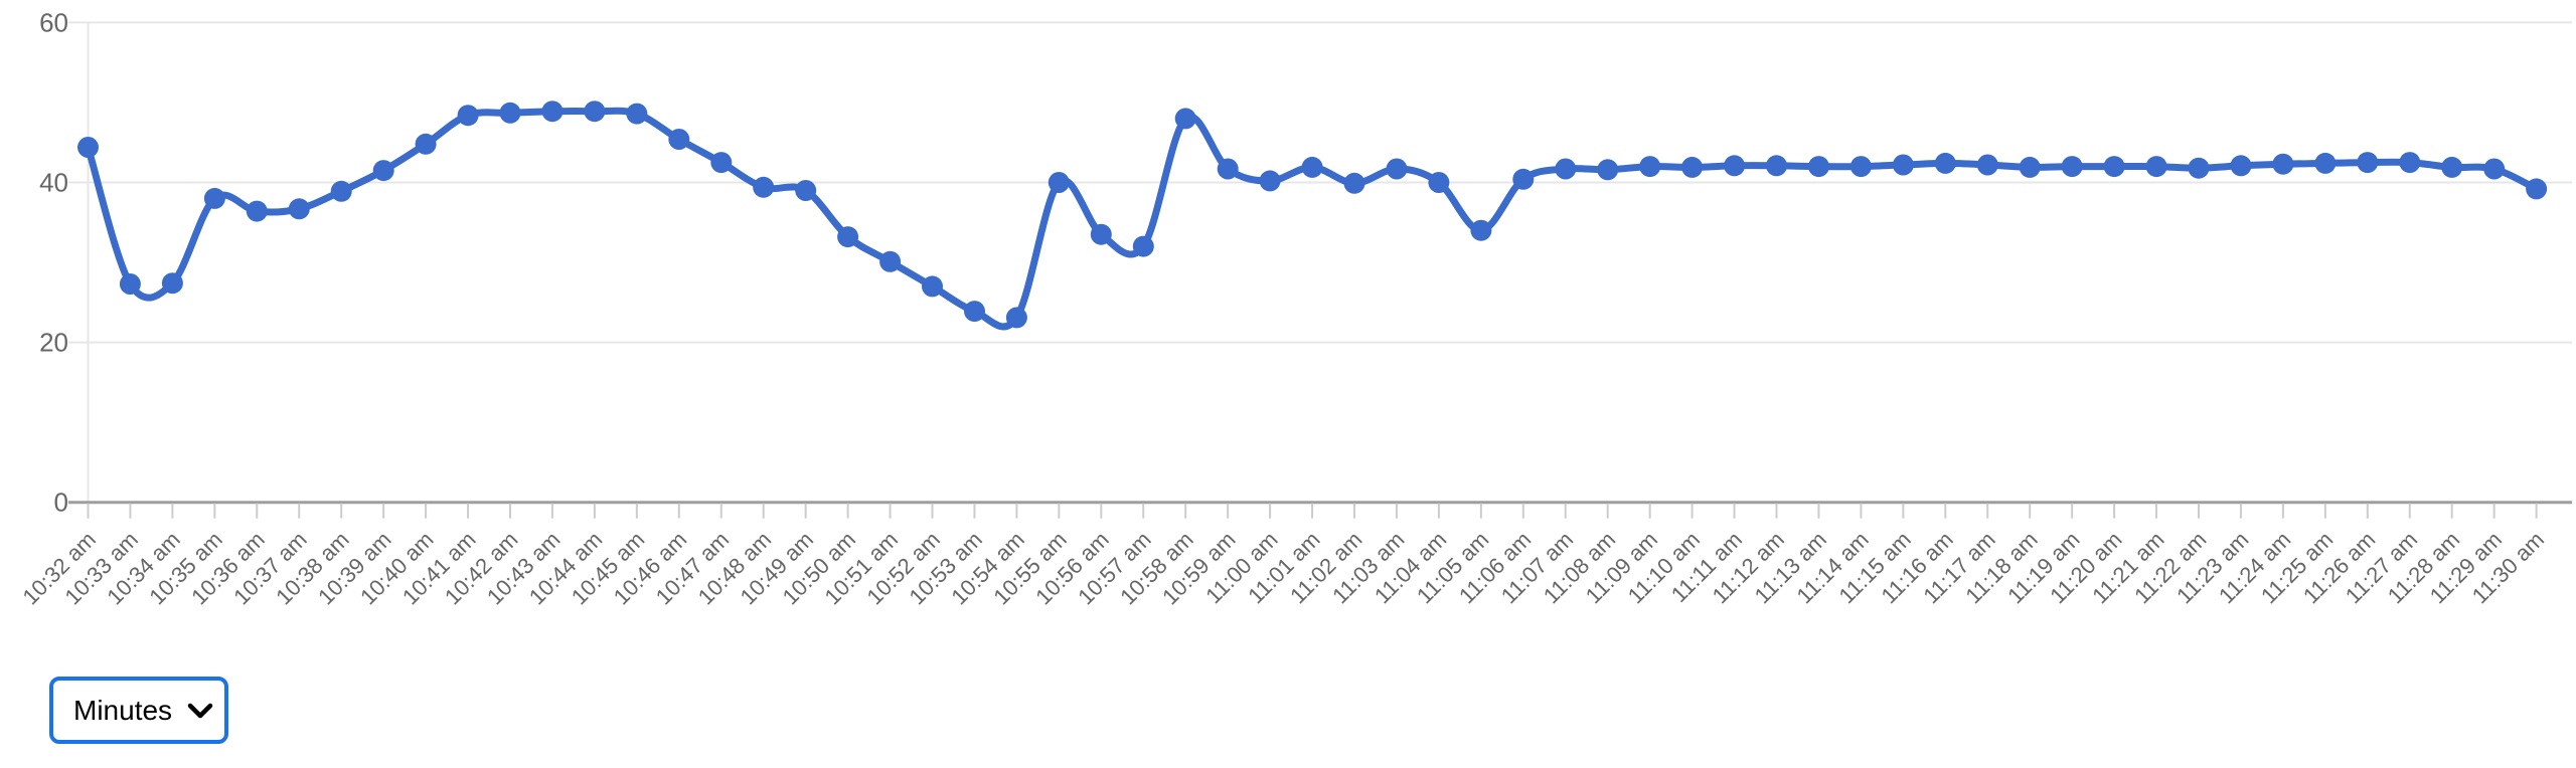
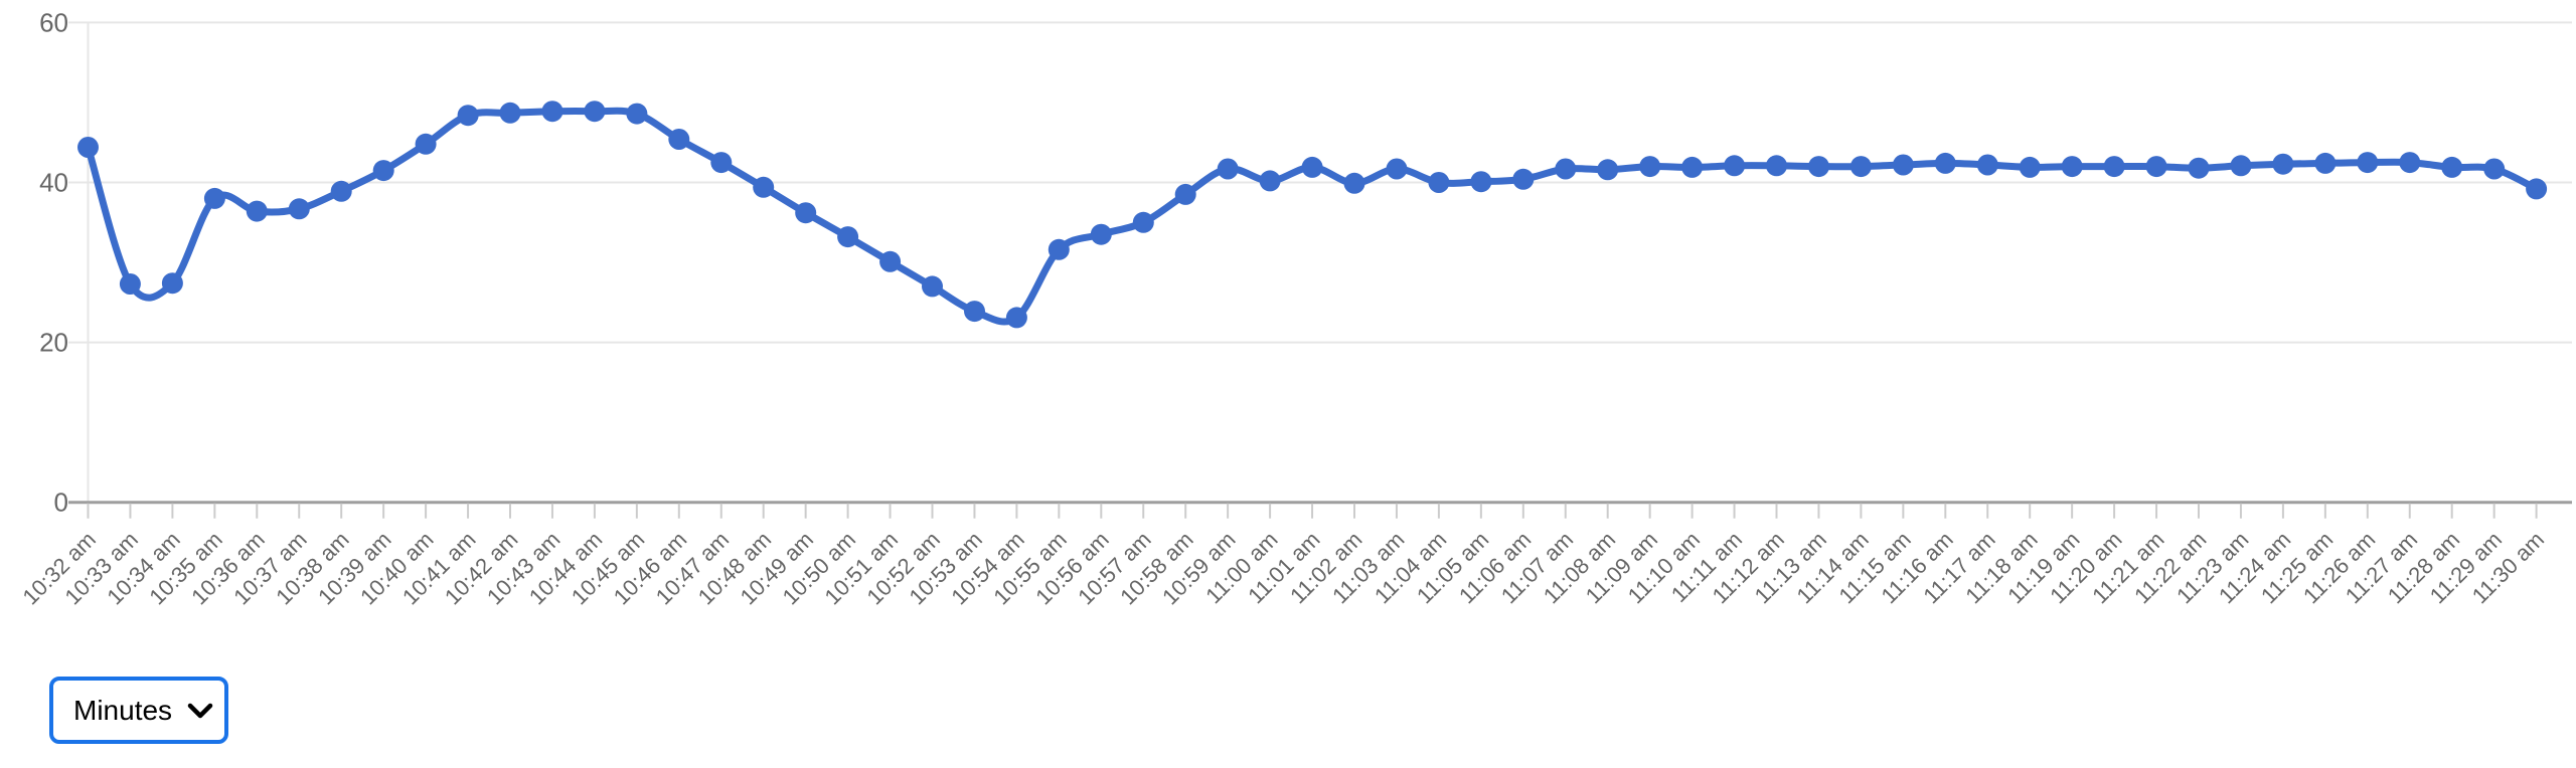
10:49 am: 39 -> 36
10:55 am: 40 -> 32
10:57 am: 32 -> 35
10:58 am: 48 -> 38
11:05 am: 34 -> 40
